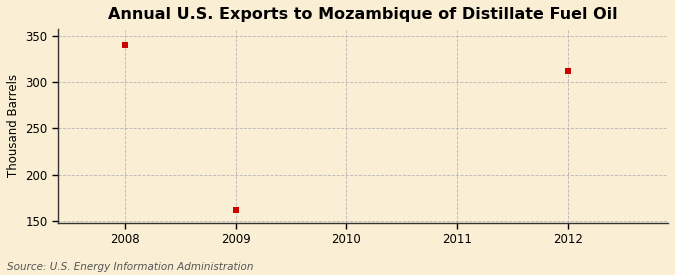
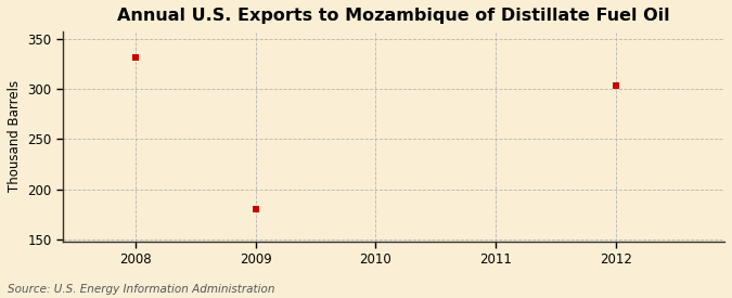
2008: 340 -> 332
2009: 162 -> 180
2012: 312 -> 304
